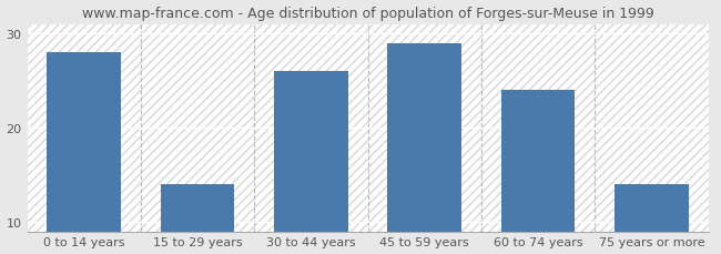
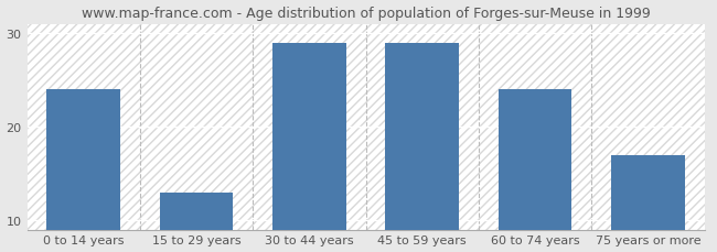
0 to 14 years: 28 -> 24
15 to 29 years: 14 -> 13
30 to 44 years: 26 -> 29
75 years or more: 14 -> 17
